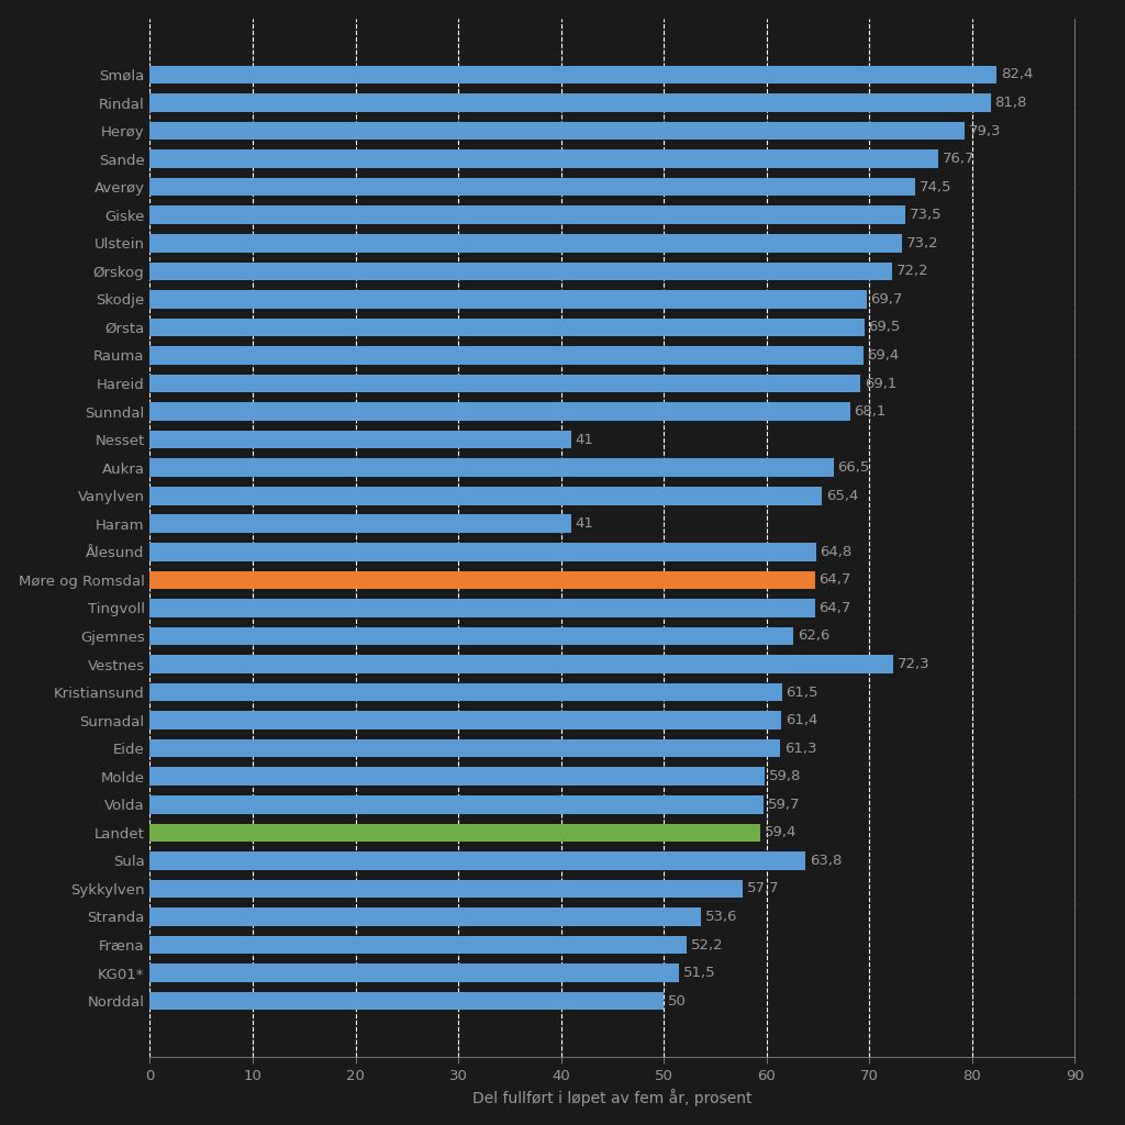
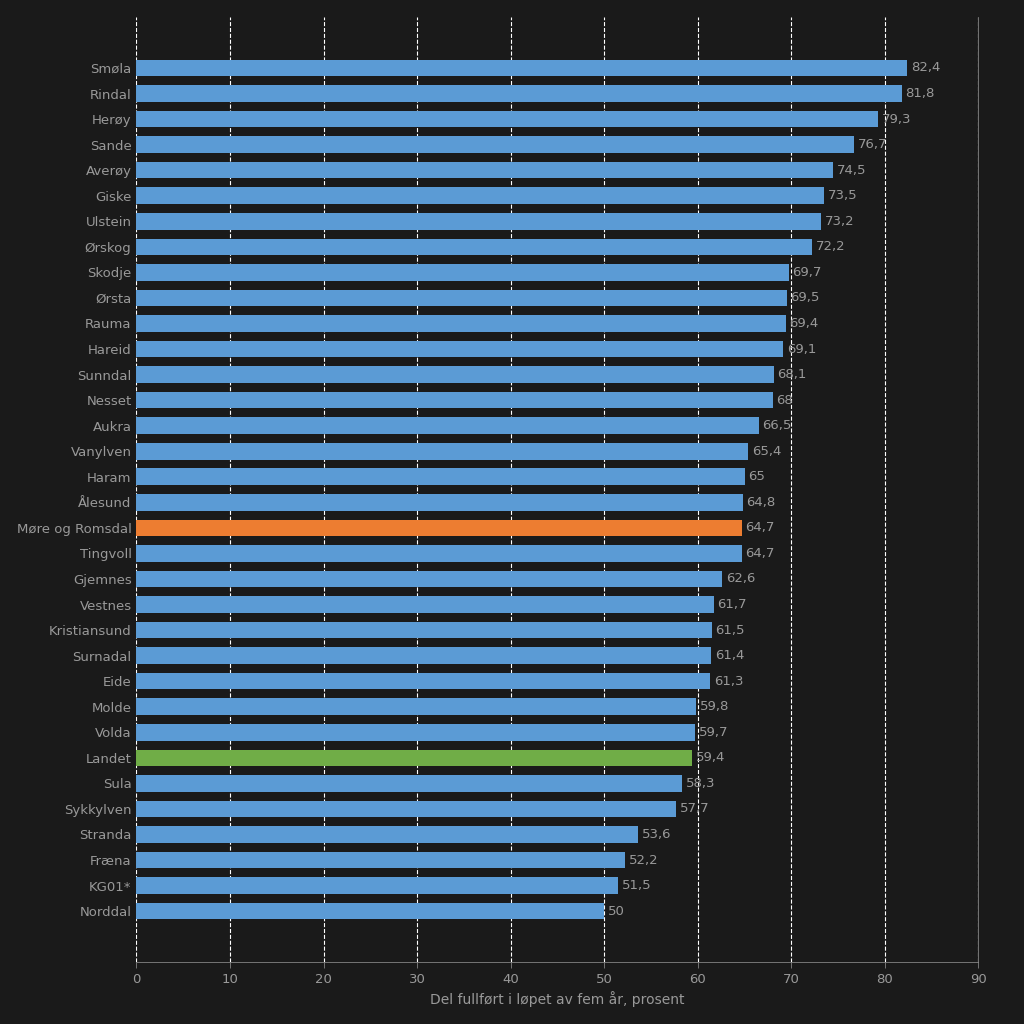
Nesset: 41 -> 68
Haram: 41 -> 65
Vestnes: 72,3 -> 61,7
Sula: 63,8 -> 58,3
